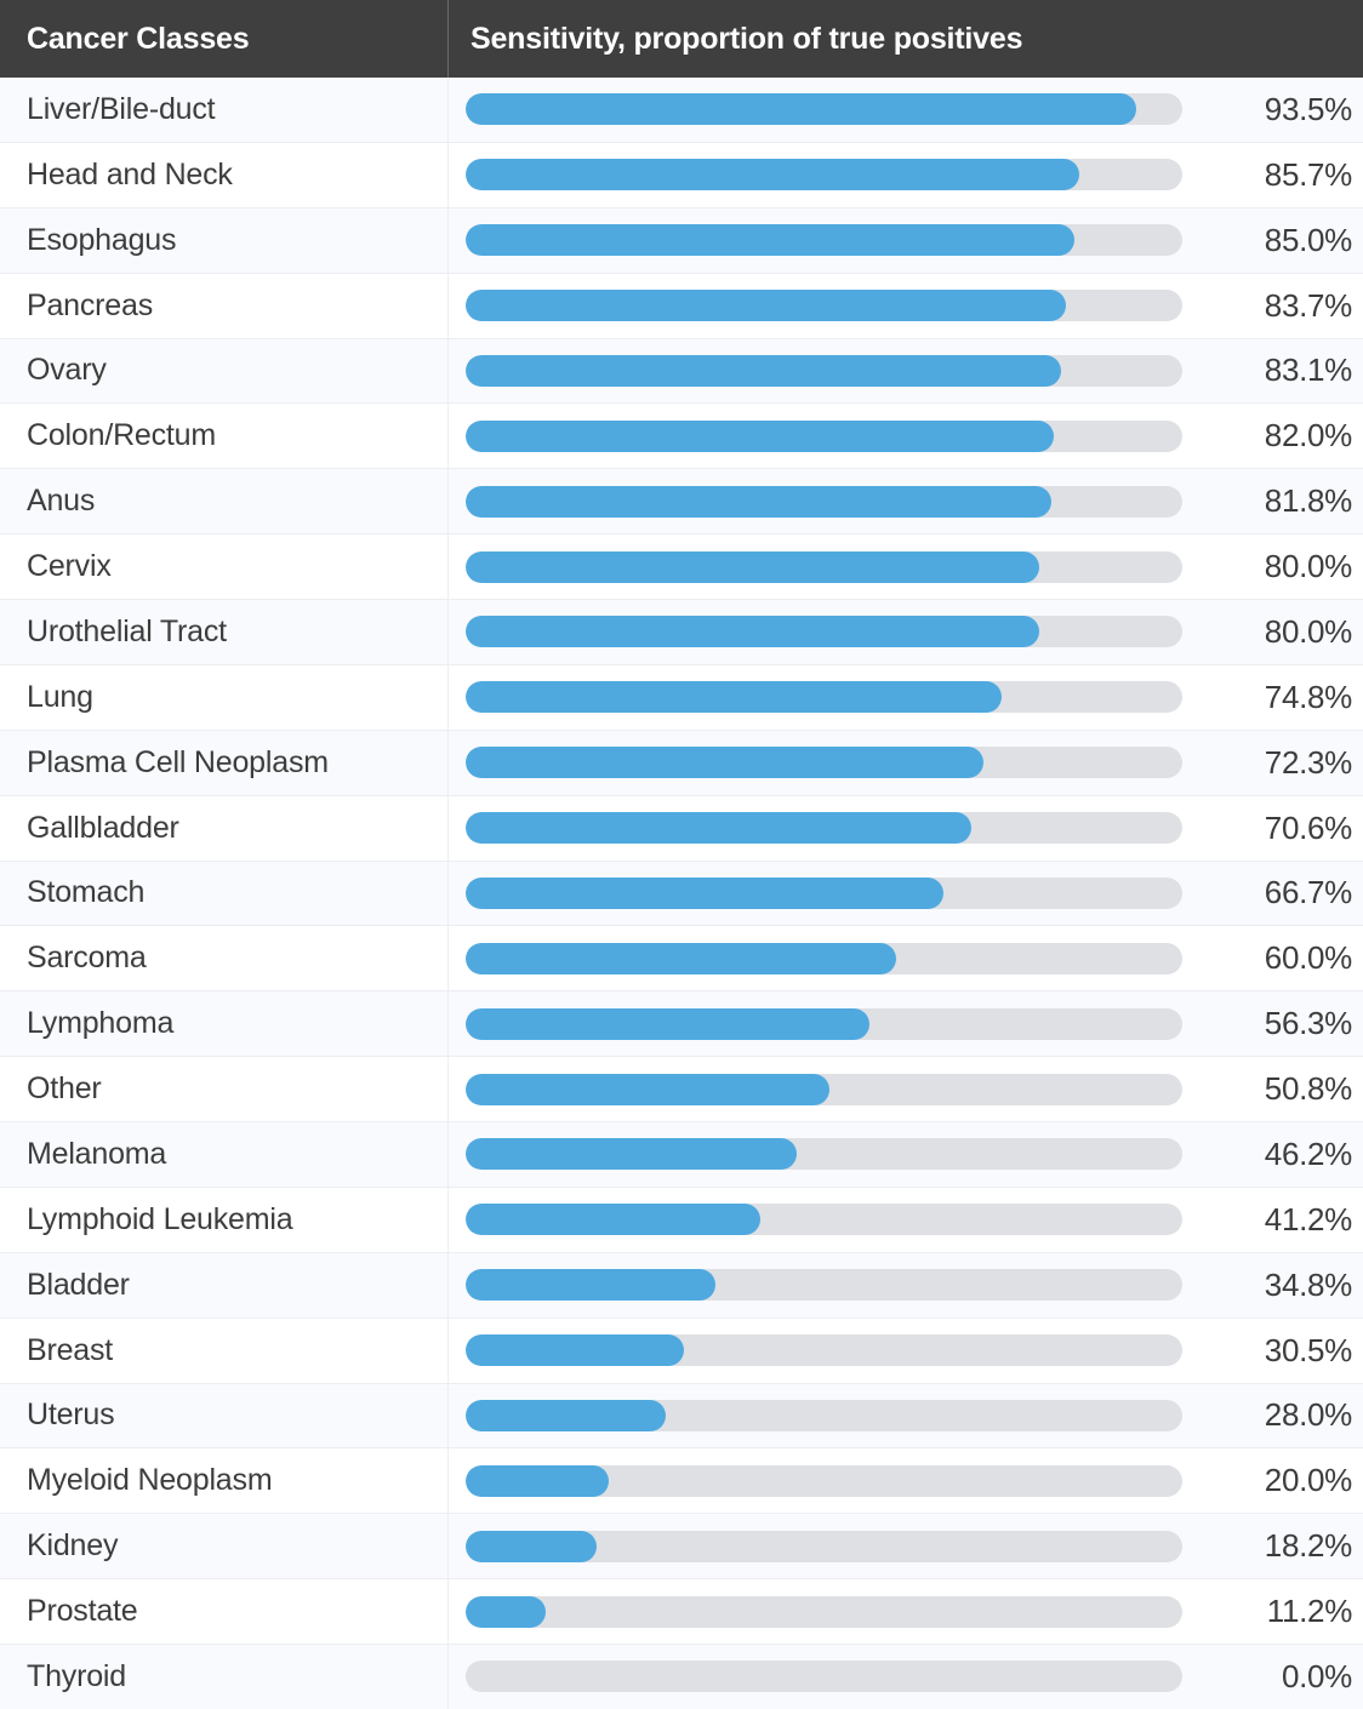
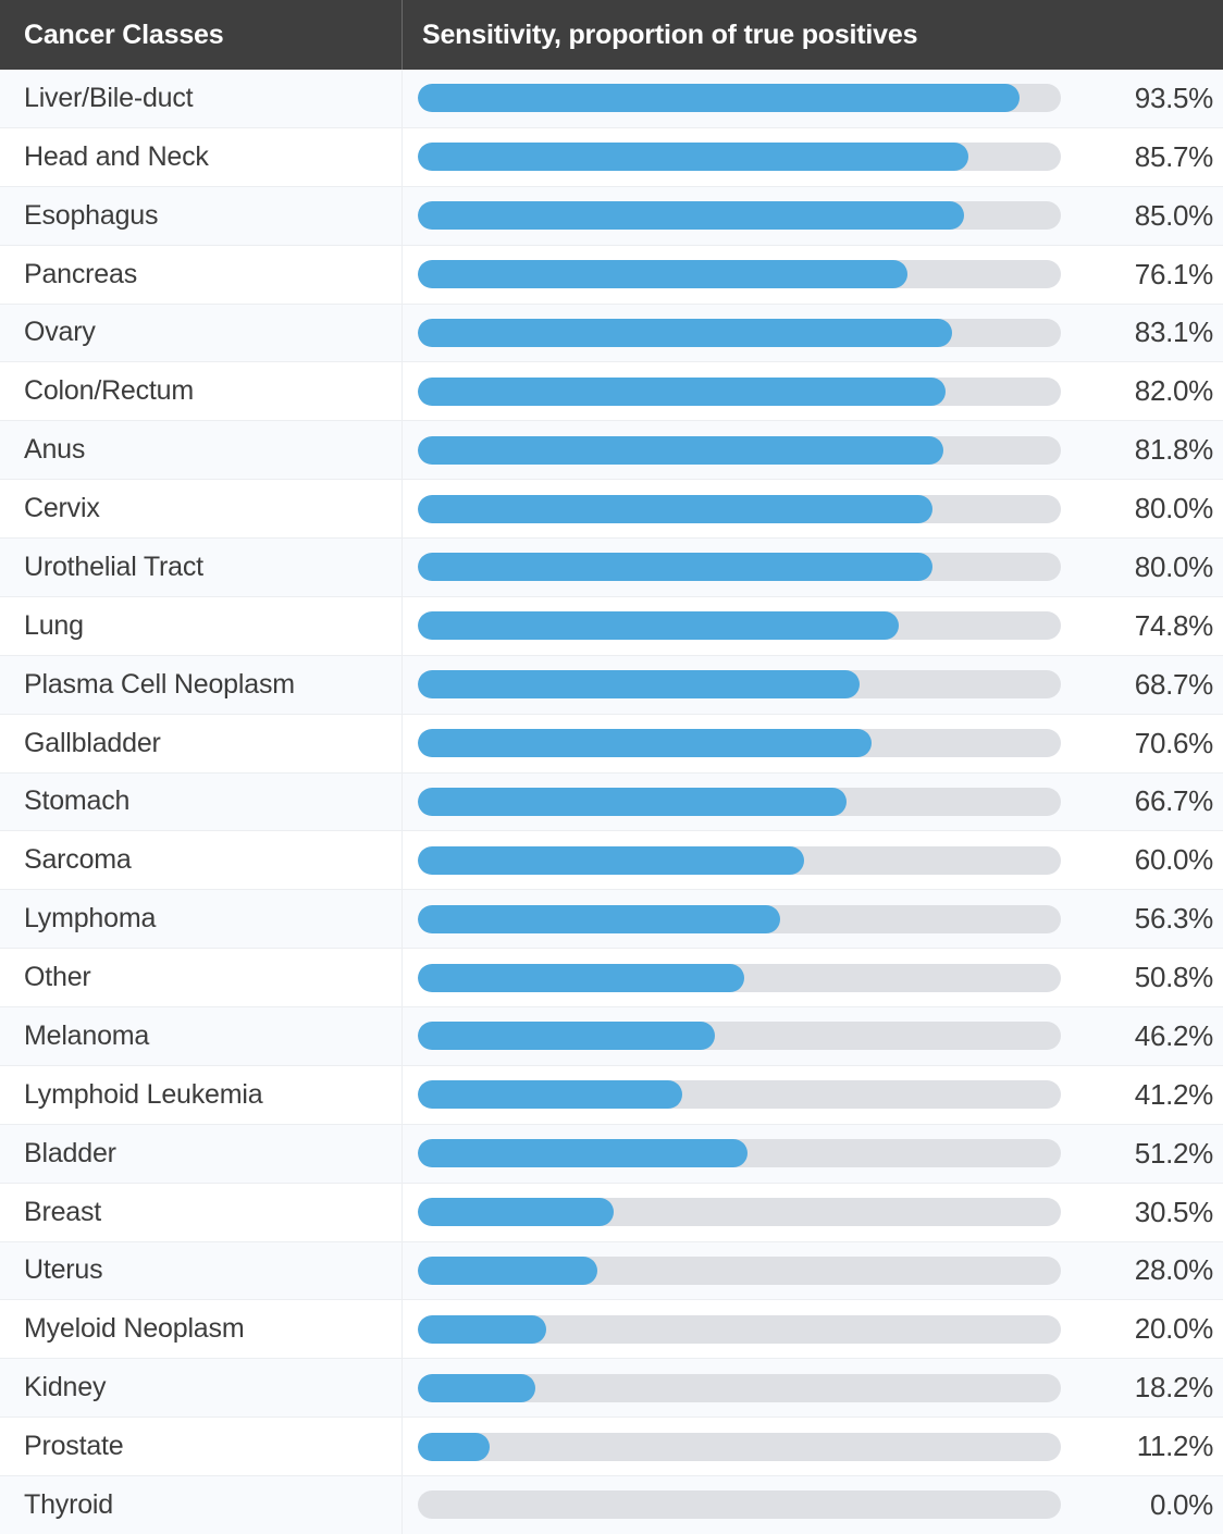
Pancreas: 83.7% -> 76.1%
Plasma Cell Neoplasm: 72.3% -> 68.7%
Bladder: 34.8% -> 51.2%
